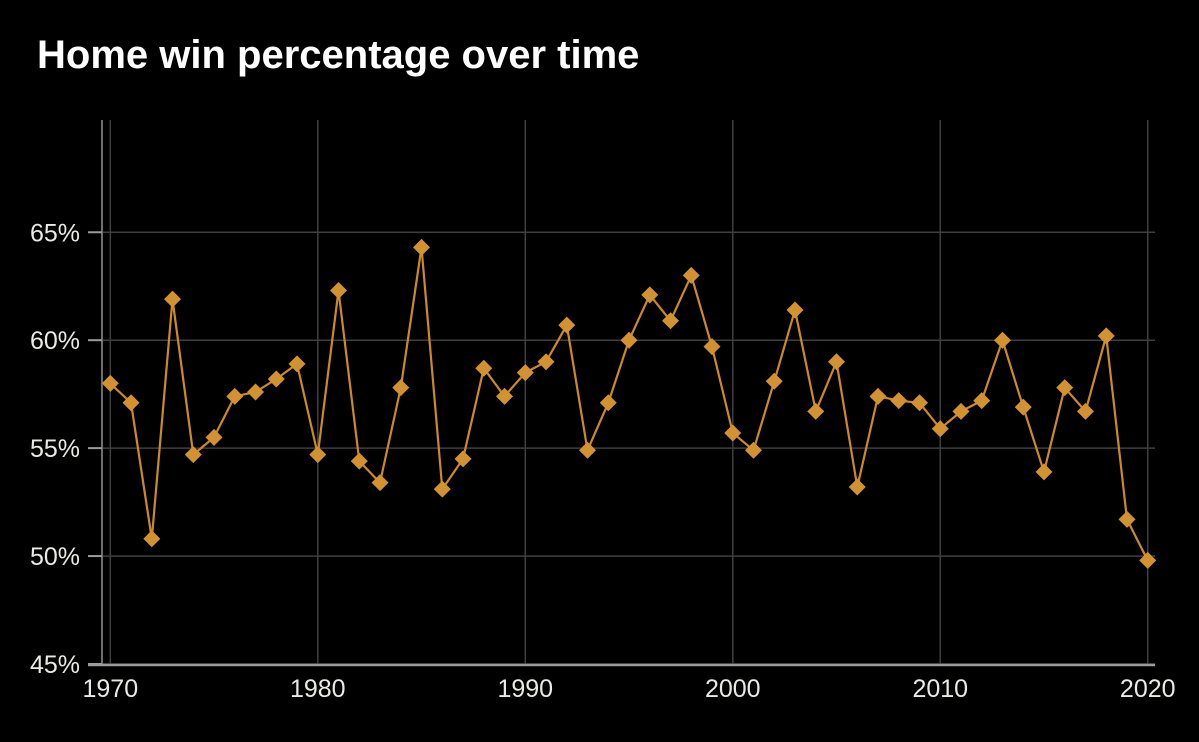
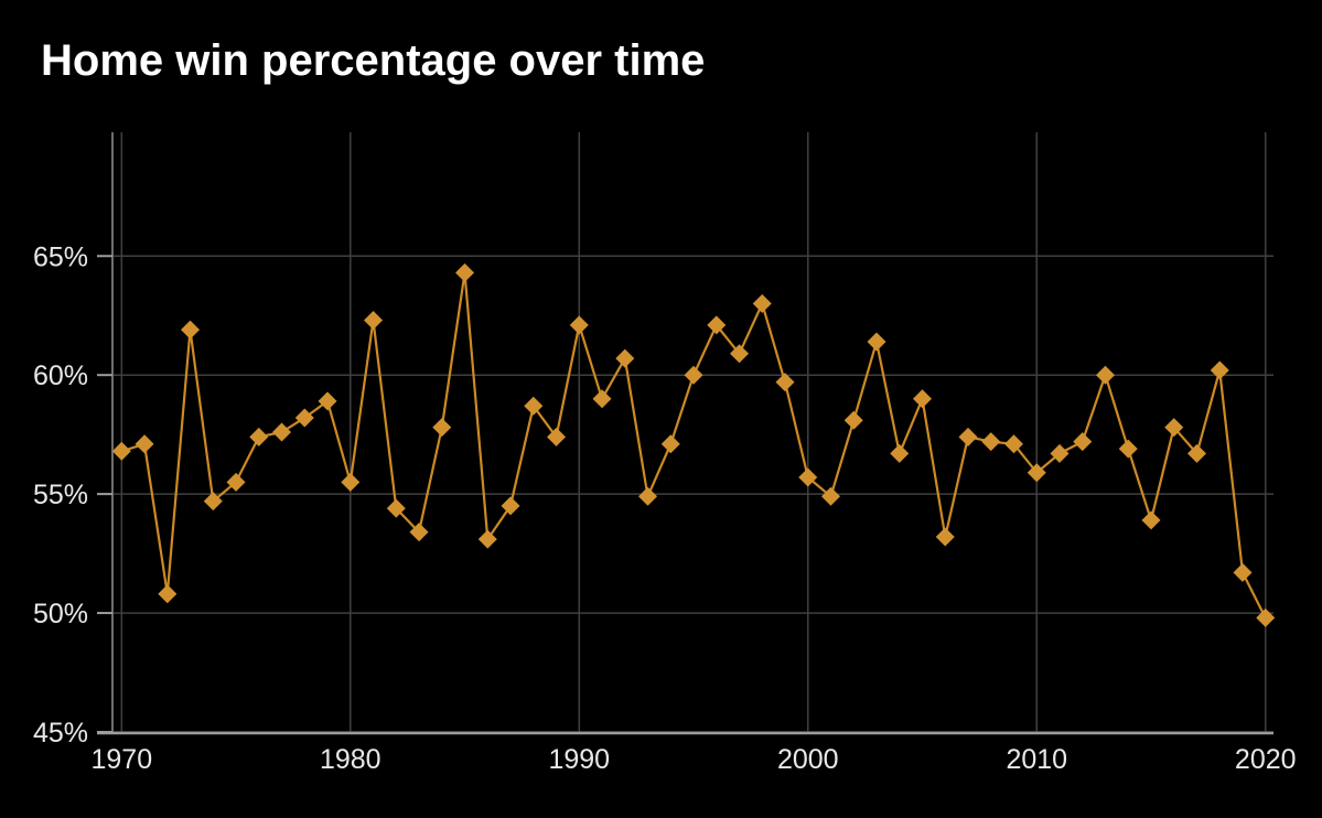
1970: 58.0% -> 56.8%
1980: 54.7% -> 55.5%
1990: 58.5% -> 62.1%
